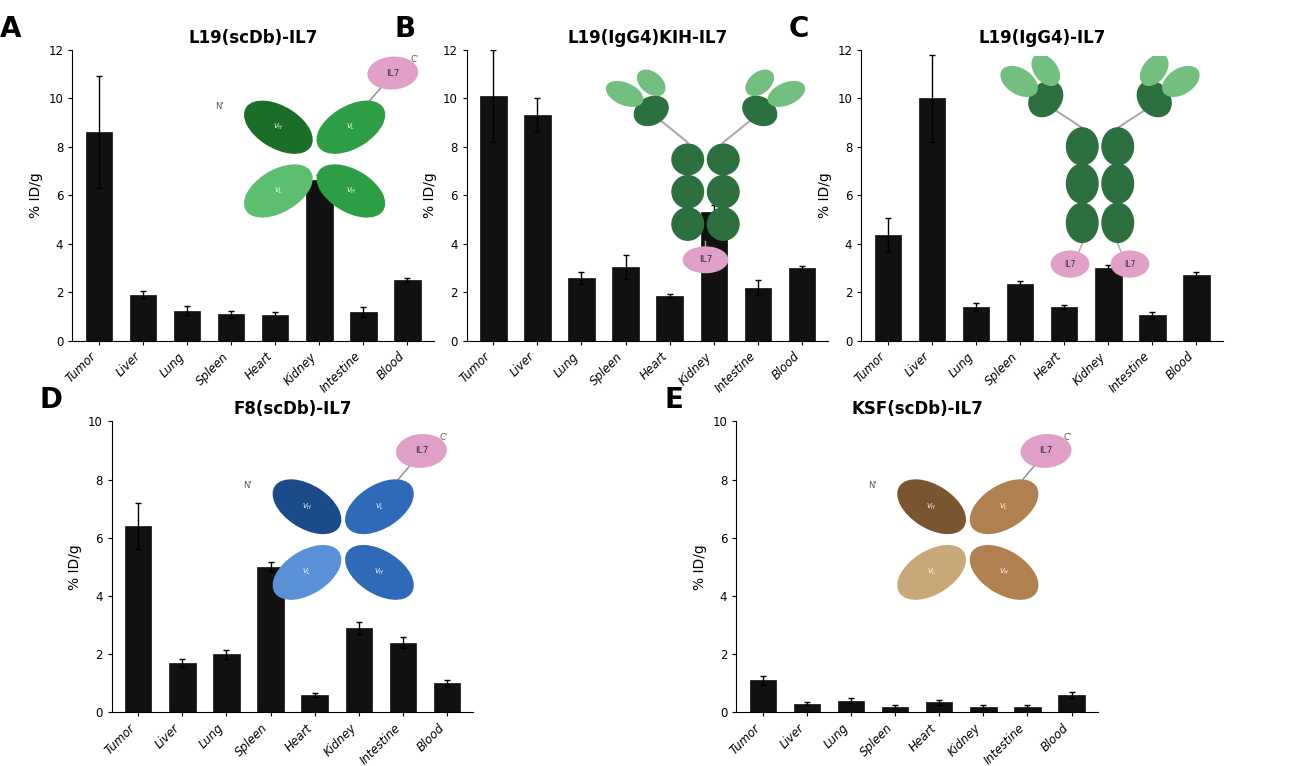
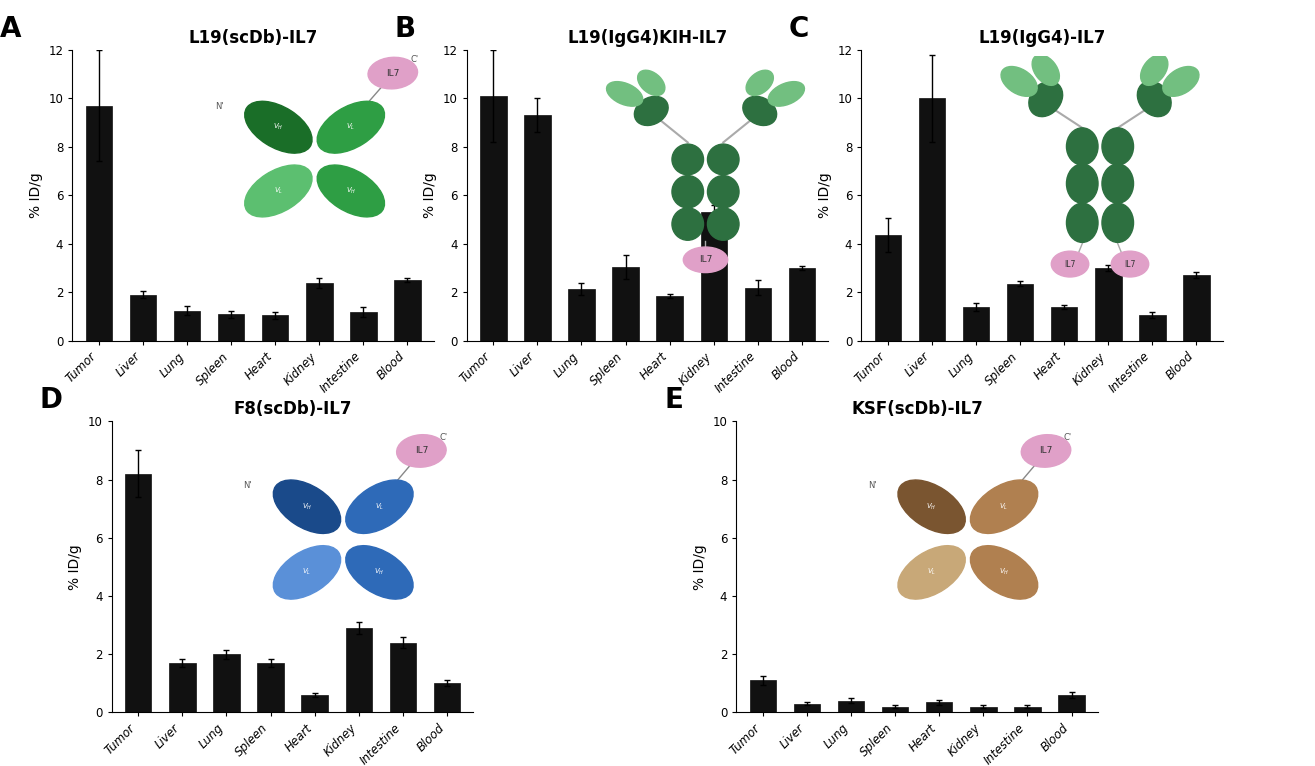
L19(scDb)-IL7/Tumor: 8.60 -> 9.70
L19(scDb)-IL7/Kidney: 6.65 -> 2.40
L19(IgG4)KIH-IL7/Lung: 2.60 -> 2.15
F8(scDb)-IL7/Tumor: 6.4 -> 8.2
F8(scDb)-IL7/Spleen: 5.0 -> 1.7
